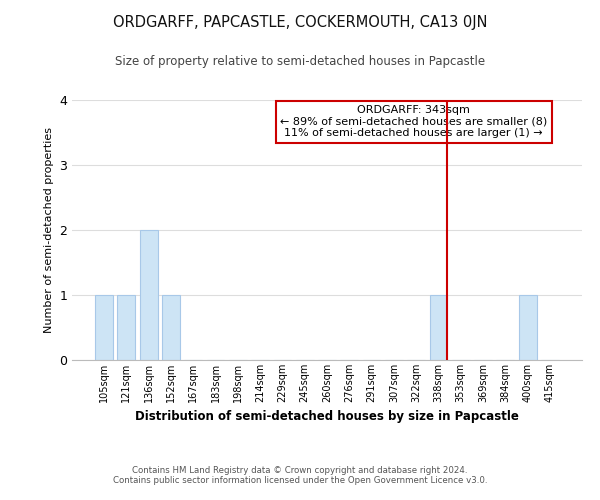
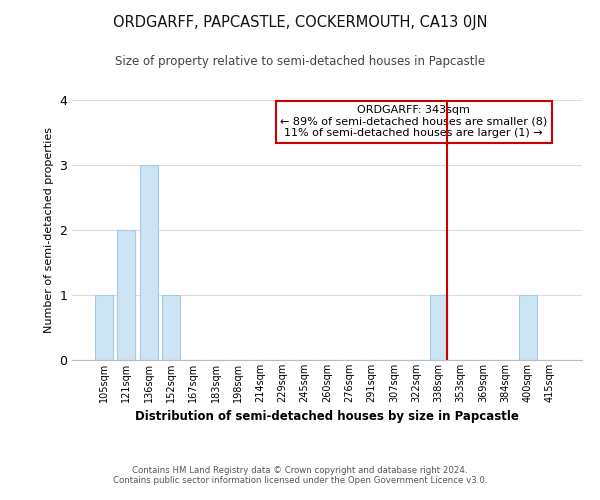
121sqm: 1 -> 2
136sqm: 2 -> 3
